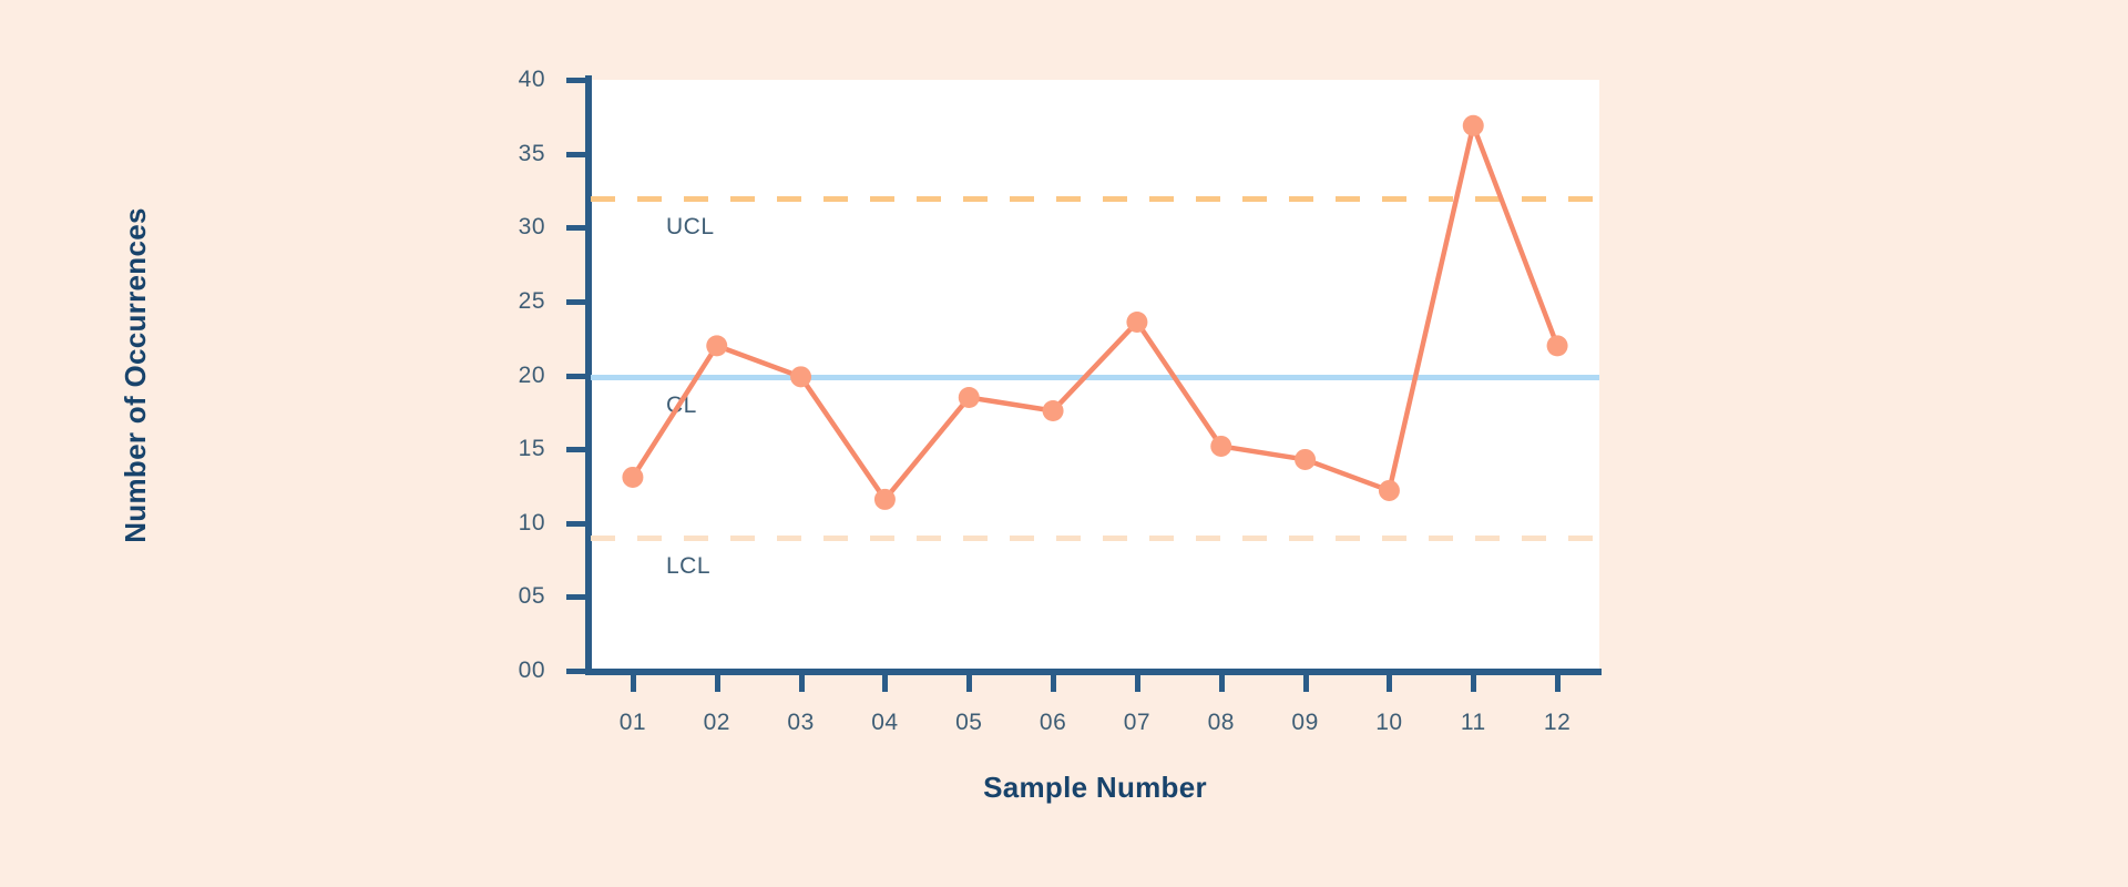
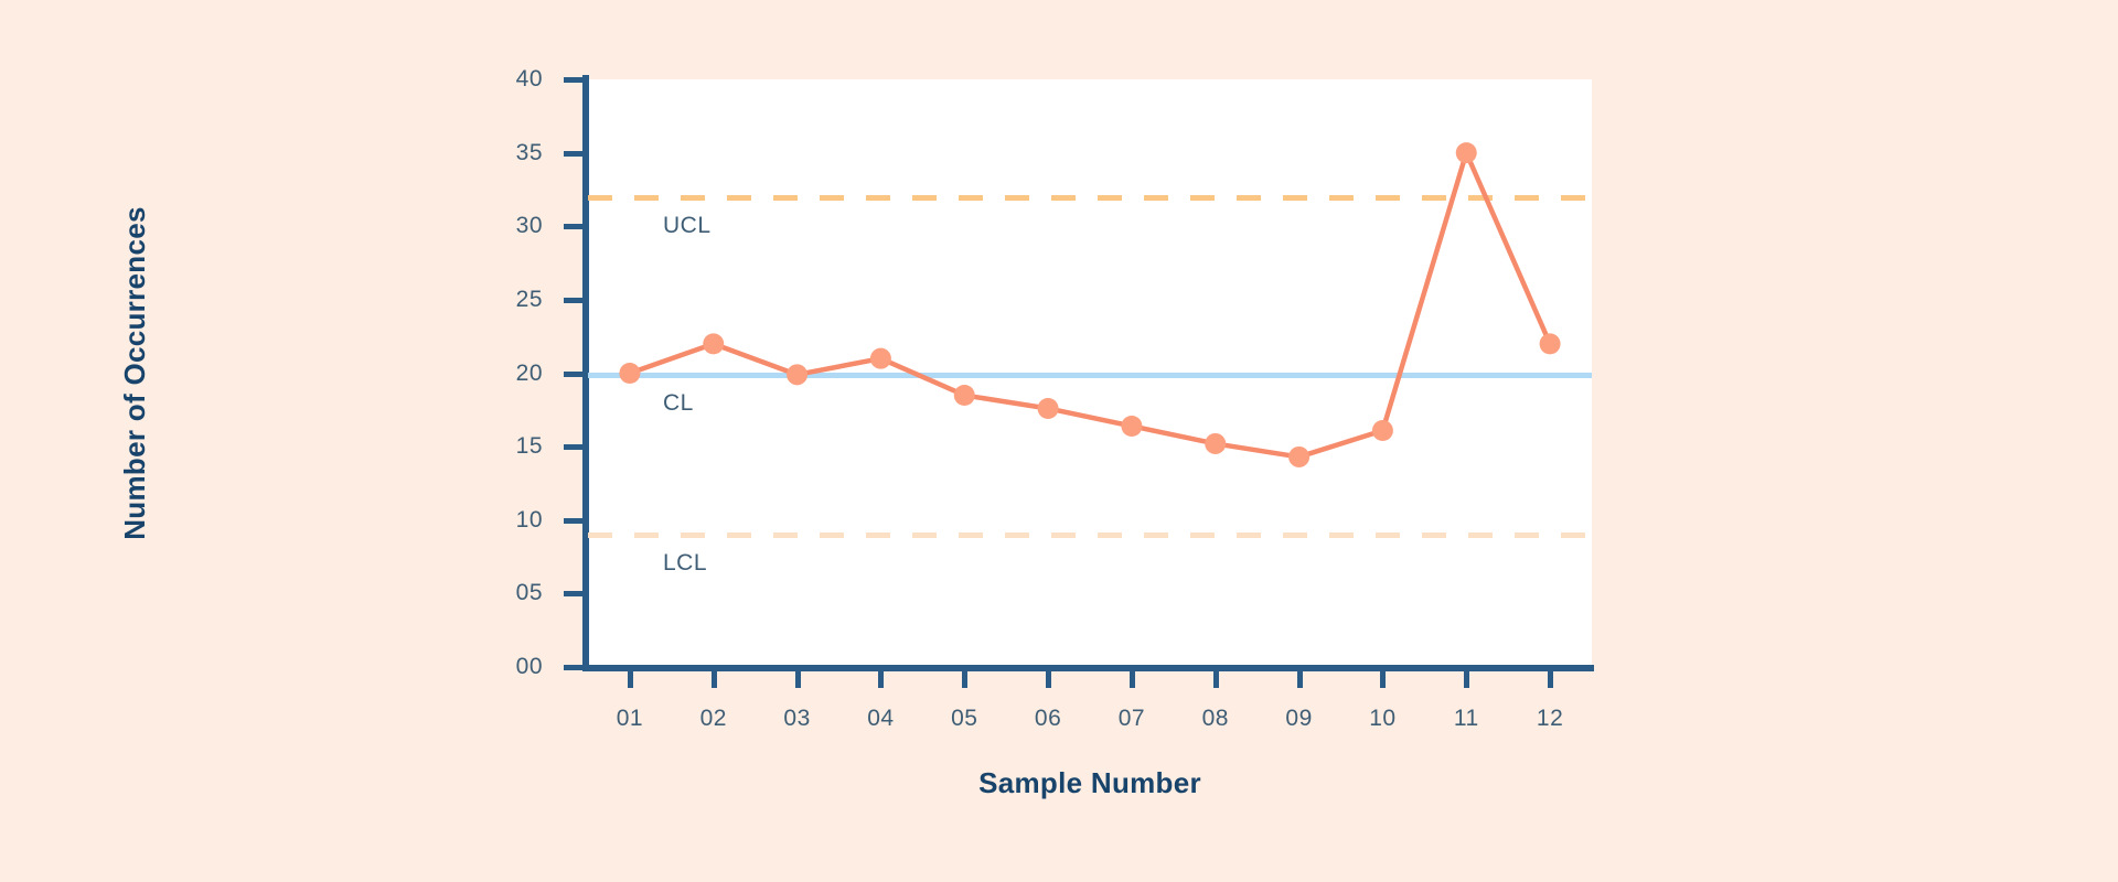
01: 13.1 -> 20.0
04: 11.6 -> 21.0
07: 23.6 -> 16.4
10: 12.2 -> 16.1
11: 36.9 -> 35.0
